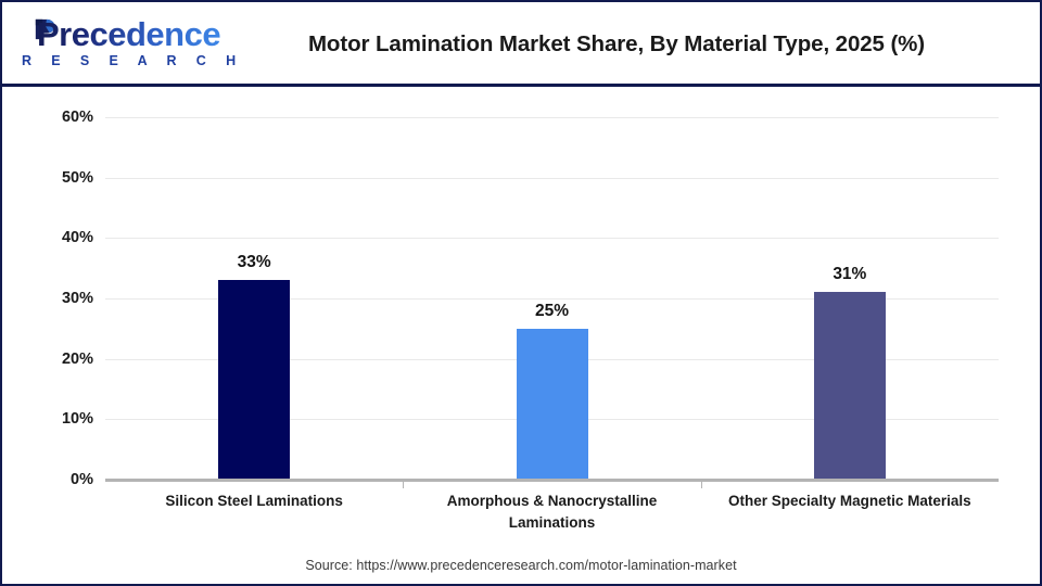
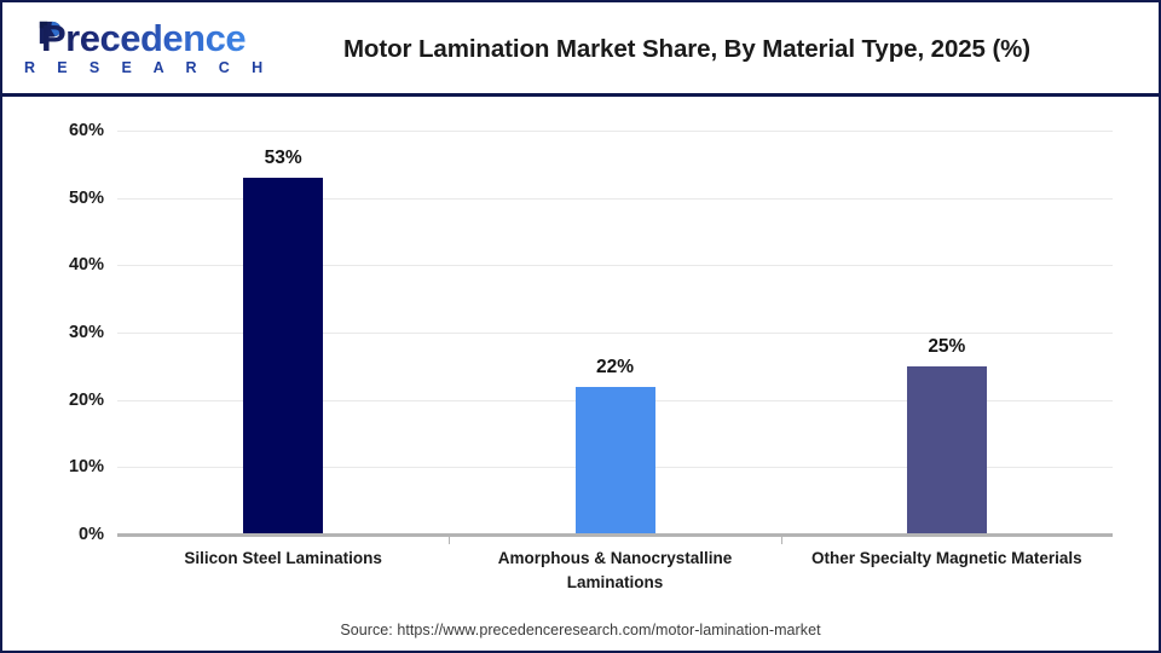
Silicon Steel Laminations: 33% -> 53%
Amorphous & Nanocrystalline Laminations: 25% -> 22%
Other Specialty Magnetic Materials: 31% -> 25%
